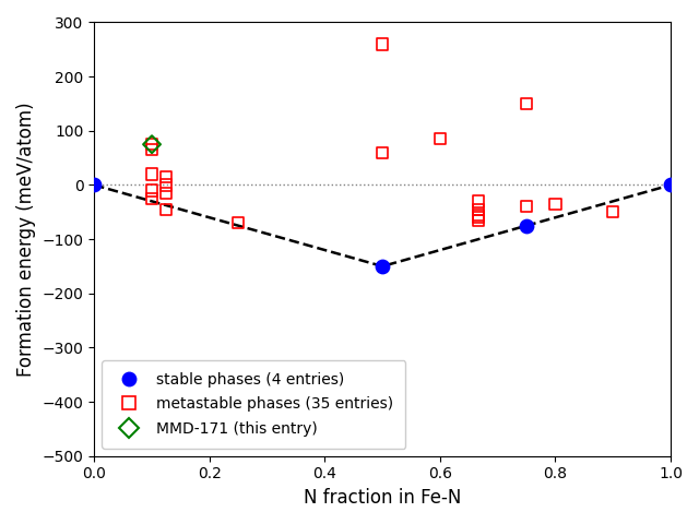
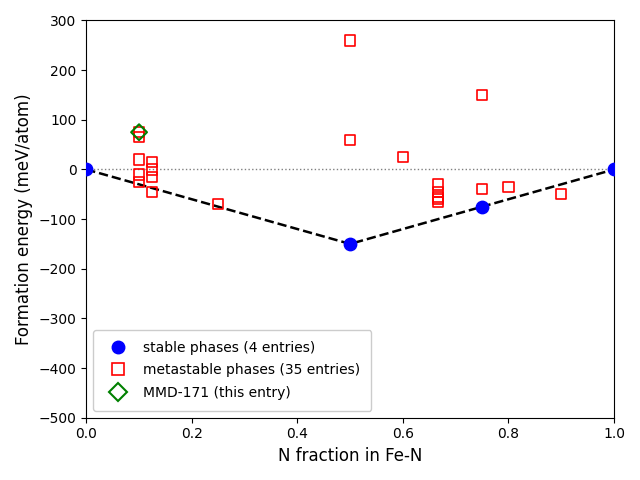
metastable phases (35 entries)/0.6: 85 -> 25
